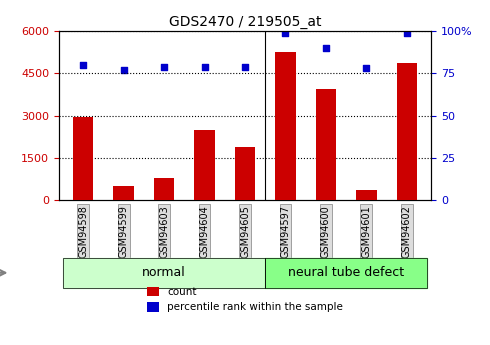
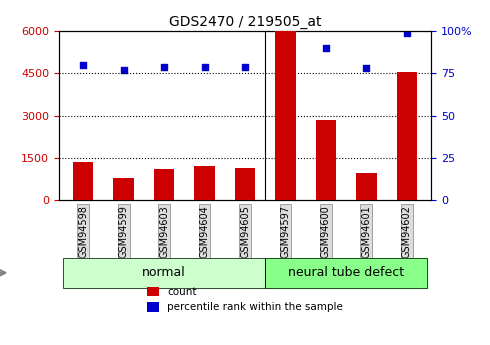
count/GSM94598: 2950 -> 1350
count/GSM94599: 500 -> 800
count/GSM94603: 800 -> 1100
count/GSM94604: 2500 -> 1200
count/GSM94605: 1900 -> 1150
count/GSM94597: 5250 -> 6000
count/GSM94600: 3950 -> 2850
count/GSM94601: 350 -> 950
count/GSM94602: 4850 -> 4550
